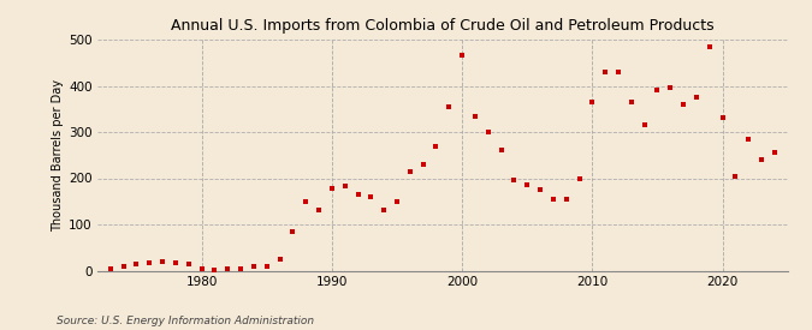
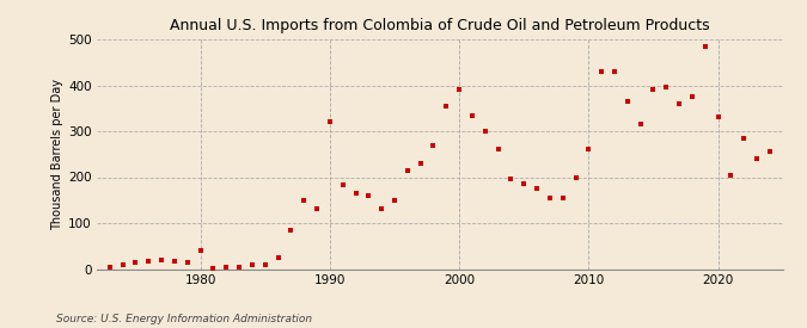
1980: 3 -> 40
1990: 178 -> 320
2000: 465 -> 390
2010: 365 -> 260
